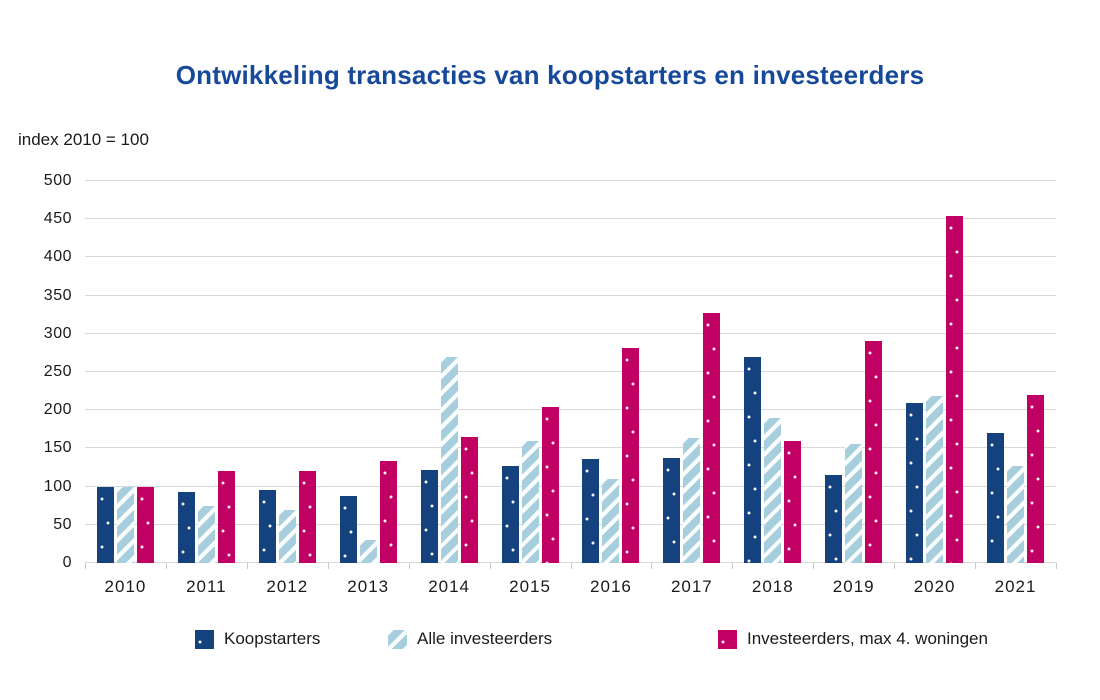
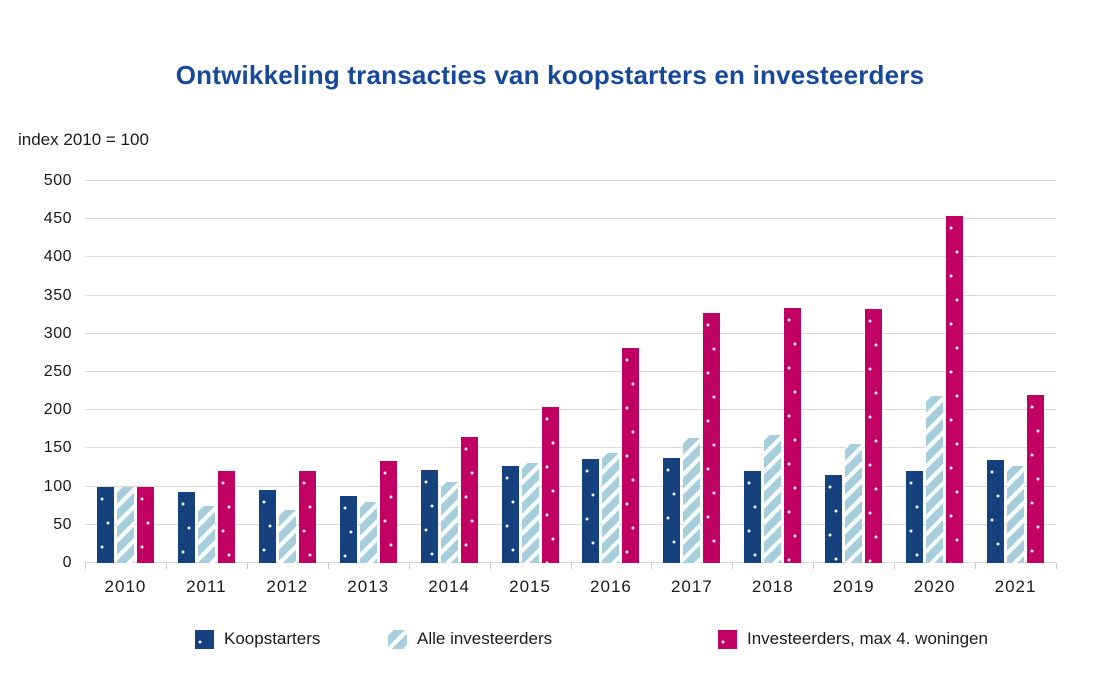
Alle investeerders/2013: 30 -> 80
Alle investeerders/2014: 270 -> 110
Alle investeerders/2015: 160 -> 130
Alle investeerders/2016: 110 -> 140
Koopstarters/2018: 270 -> 120
Alle investeerders/2018: 190 -> 170
Investeerders, max 4. woningen/2018: 160 -> 330
Investeerders, max 4. woningen/2019: 290 -> 330
Koopstarters/2020: 210 -> 120
Koopstarters/2021: 170 -> 140
